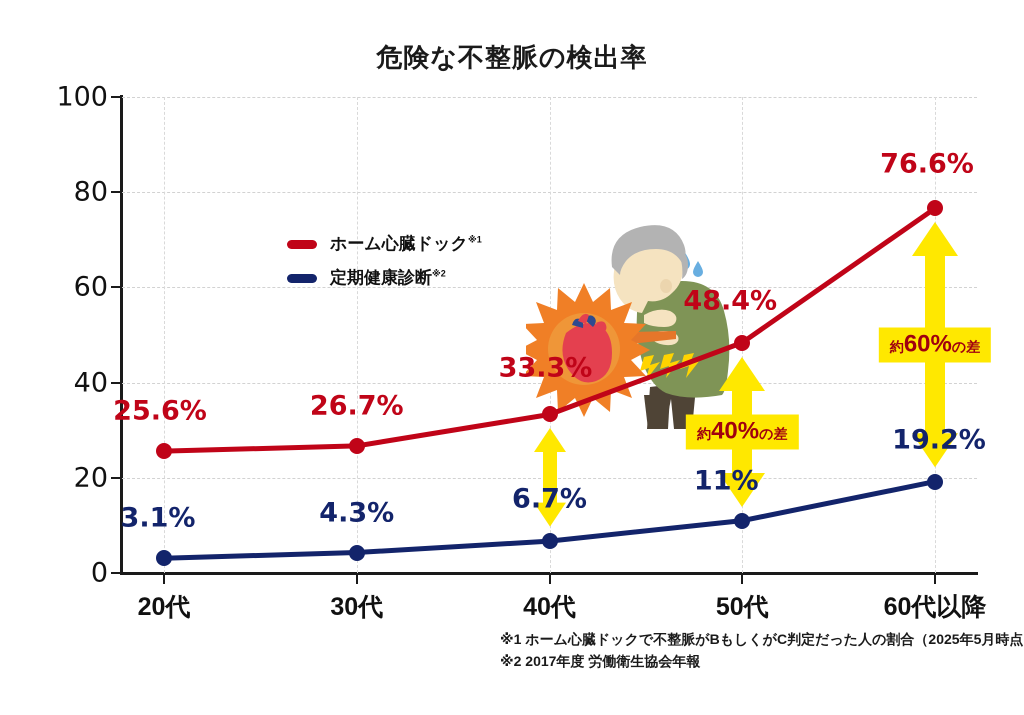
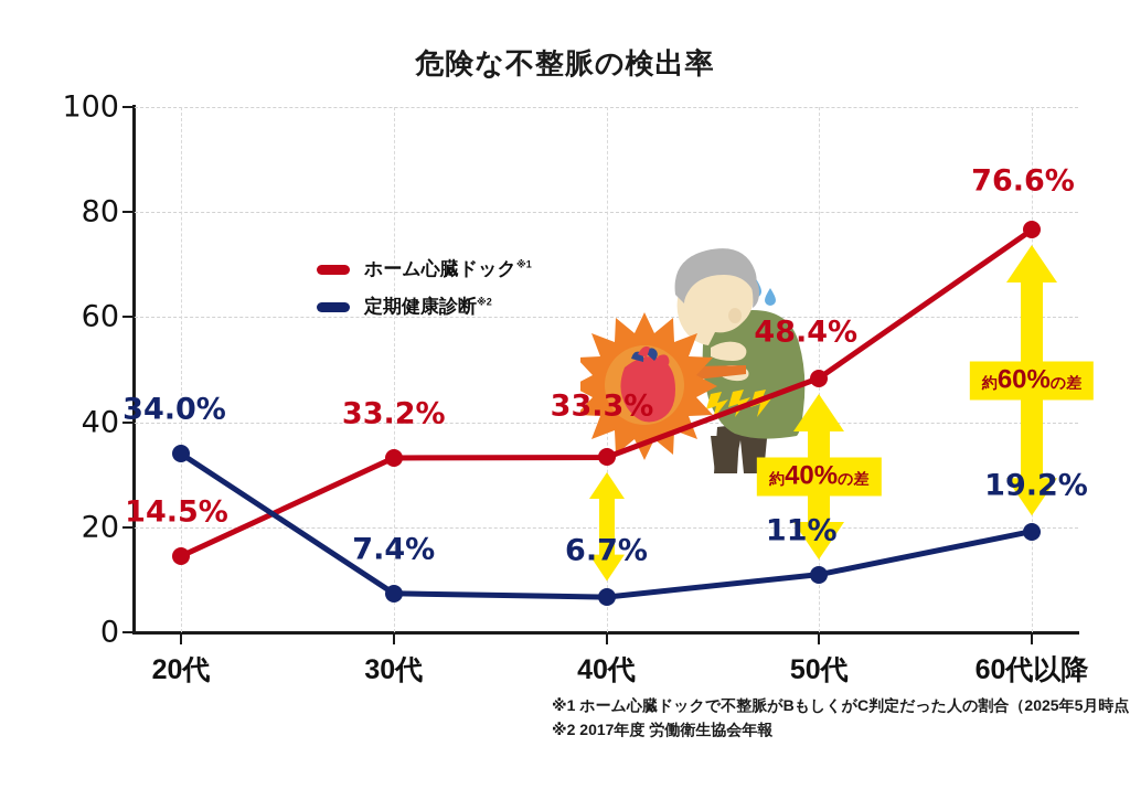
ホーム心臓ドック/20代: 25.6% -> 14.5%
定期健康診断/20代: 3.1% -> 34.0%
ホーム心臓ドック/30代: 26.7% -> 33.2%
定期健康診断/30代: 4.3% -> 7.4%
